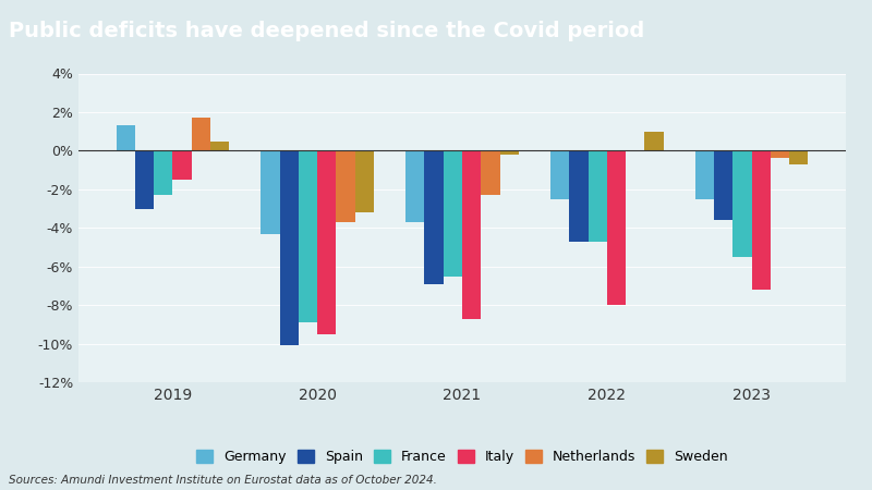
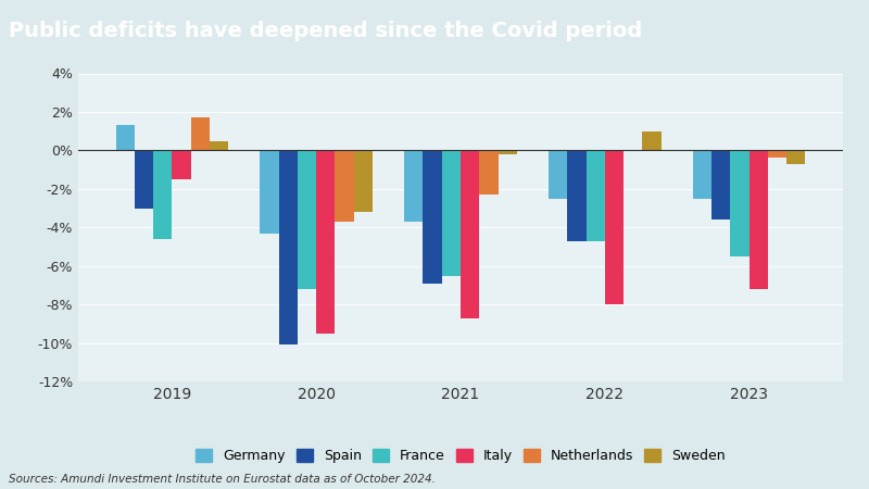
France/2019: -2.3% -> -4.6%
France/2020: -8.9% -> -7.2%
